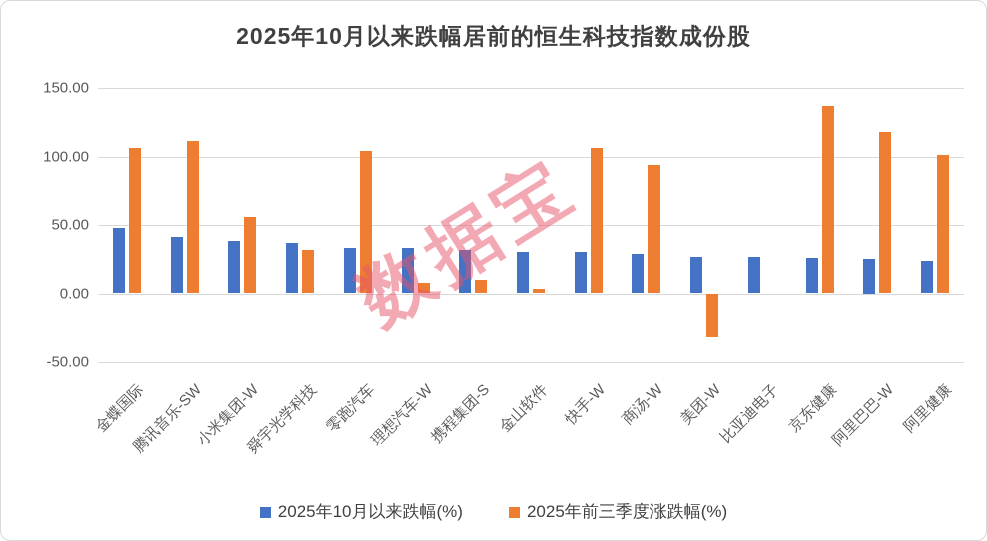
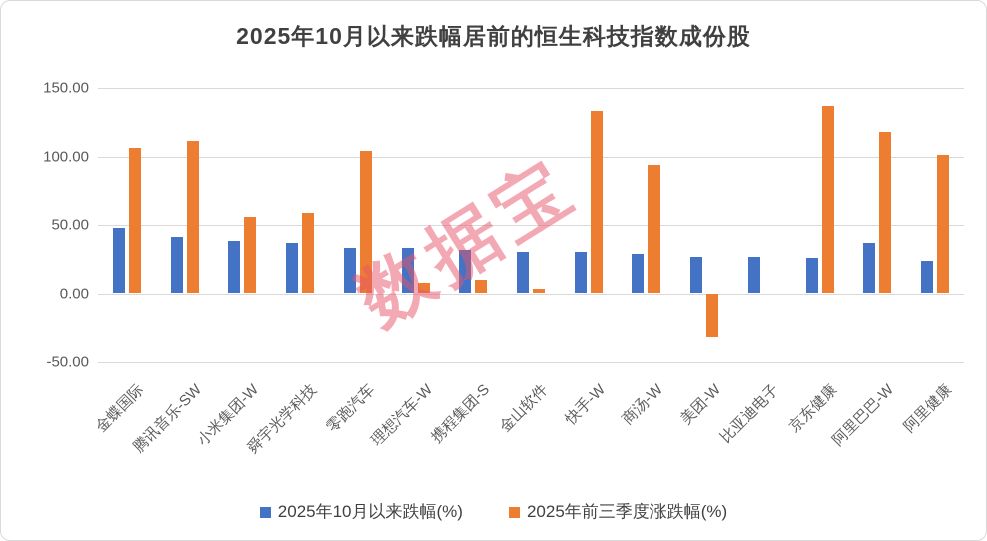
2025年前三季度涨跌幅(%)/舜宇光学科技: 32 -> 59
2025年前三季度涨跌幅(%)/快手-W: 106 -> 133
2025年10月以来跌幅(%)/阿里巴巴-W: 25 -> 37
